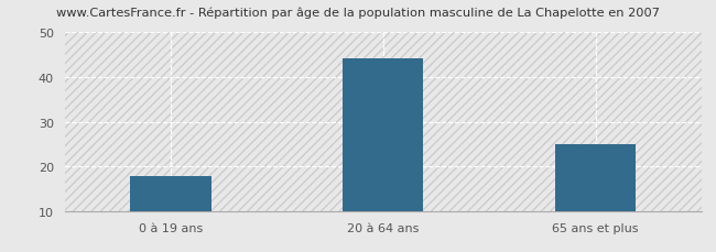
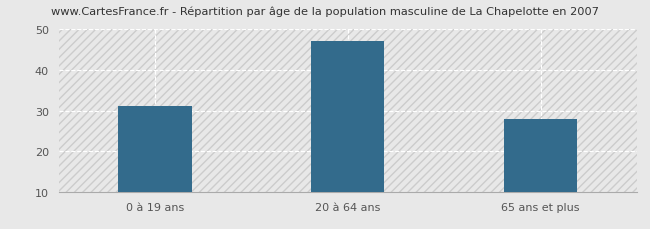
0 à 19 ans: 18 -> 31
20 à 64 ans: 44 -> 47
65 ans et plus: 25 -> 28
